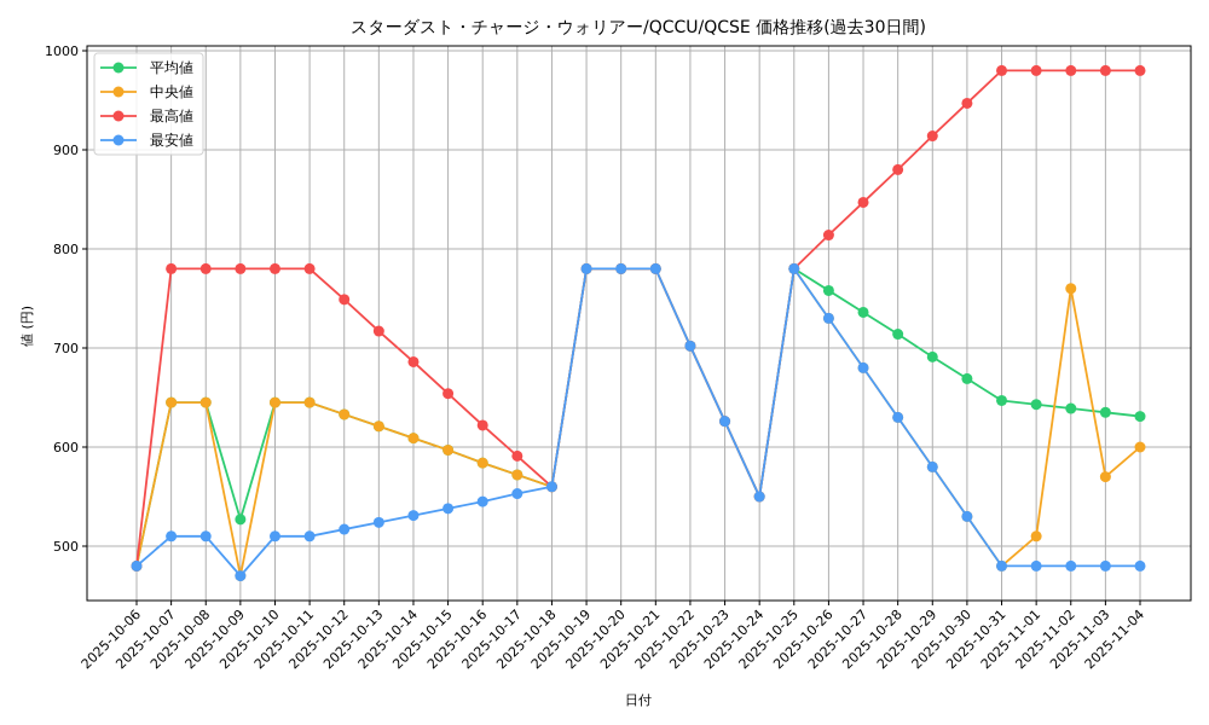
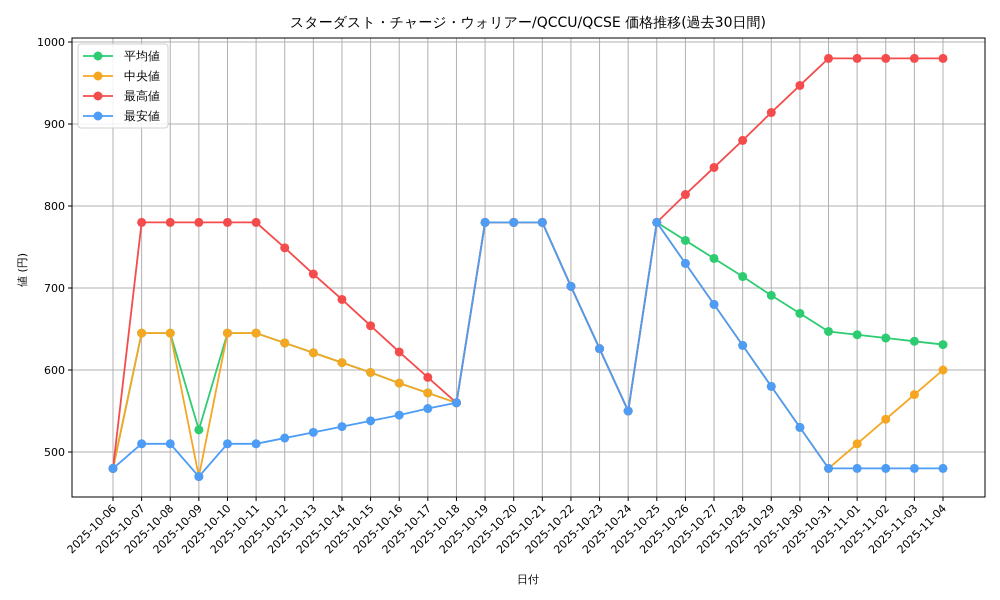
中央値/2025-11-02: 760 -> 540
